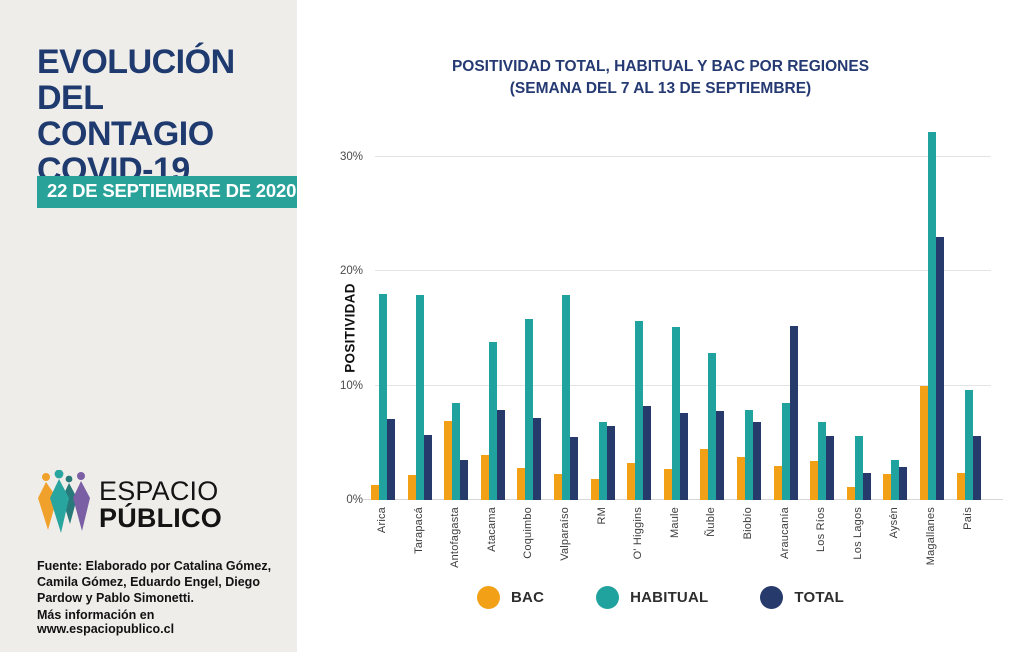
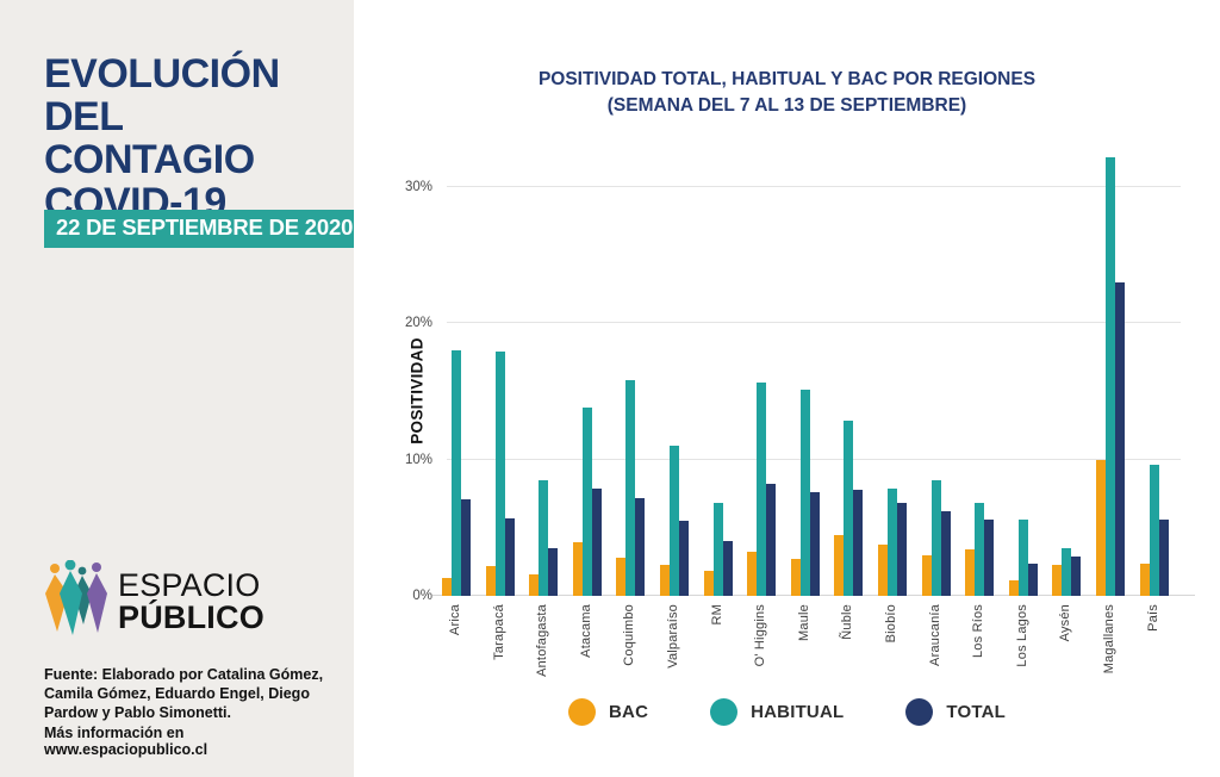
BAC/Antofagasta: 6.9% -> 1.6%
HABITUAL/Valparaíso: 17.9% -> 11.0%
TOTAL/RM: 6.5% -> 4.0%
TOTAL/Araucanía: 15.2% -> 6.2%
